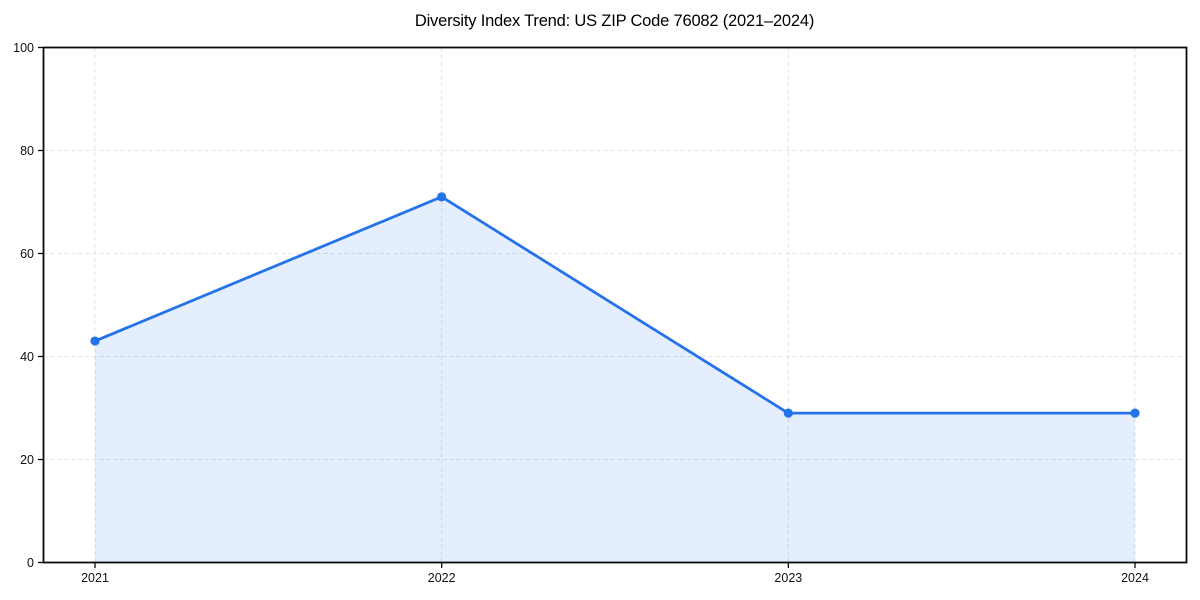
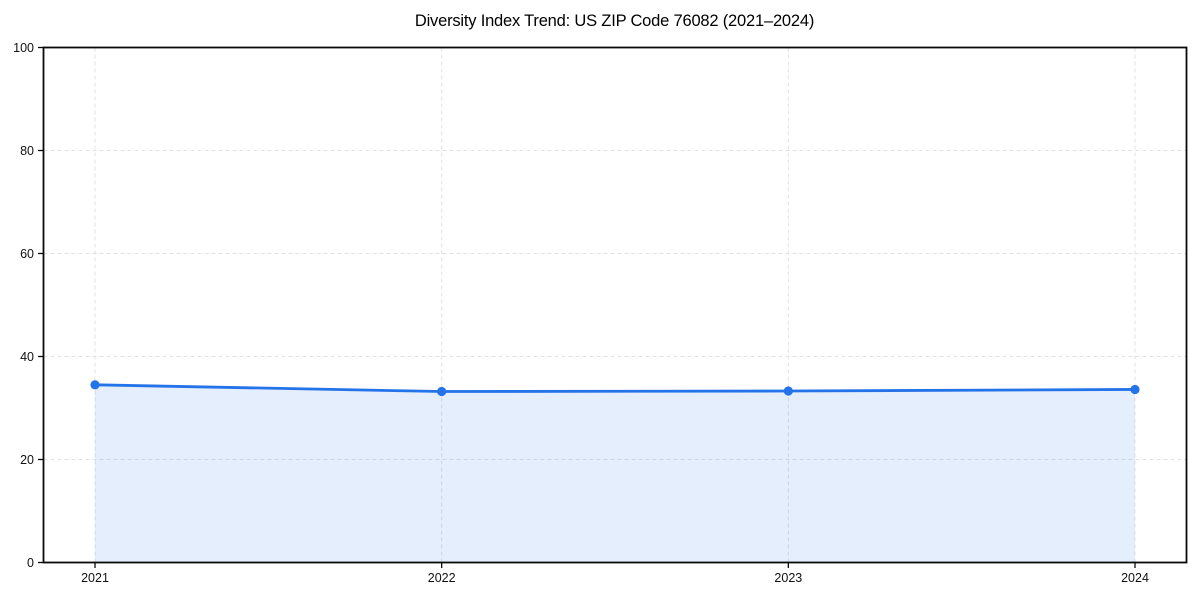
2021: 43 -> 34
2022: 71 -> 33
2023: 29 -> 33
2024: 29 -> 34
